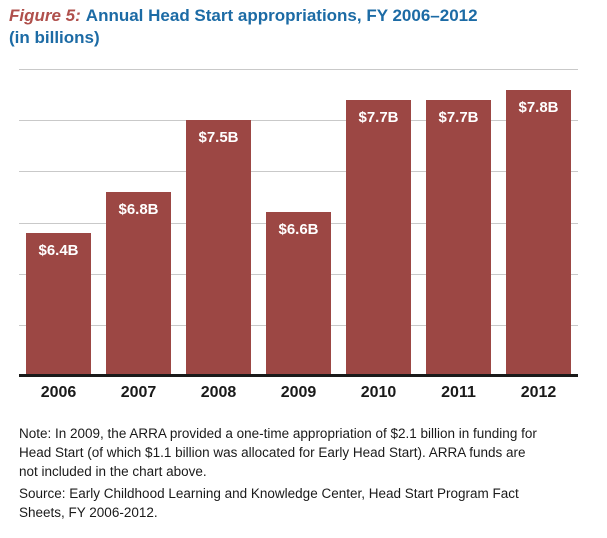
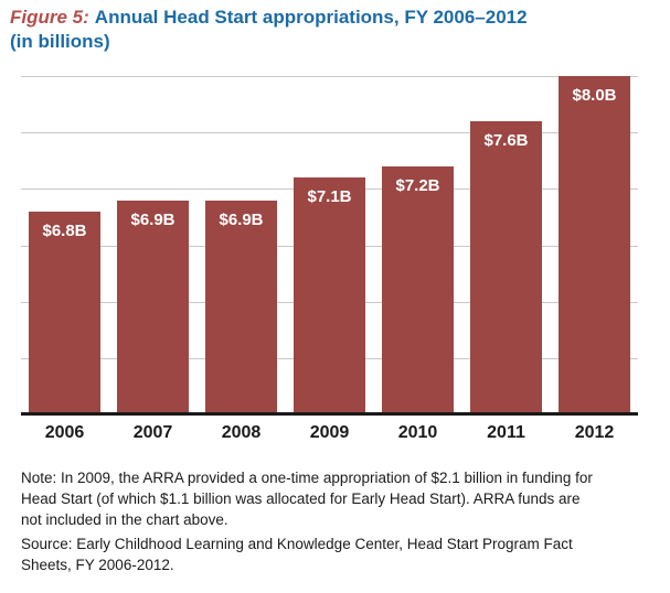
2006: $6.4B -> $6.8B
2007: $6.8B -> $6.9B
2008: $7.5B -> $6.9B
2009: $6.6B -> $7.1B
2010: $7.7B -> $7.2B
2011: $7.7B -> $7.6B
2012: $7.8B -> $8.0B
